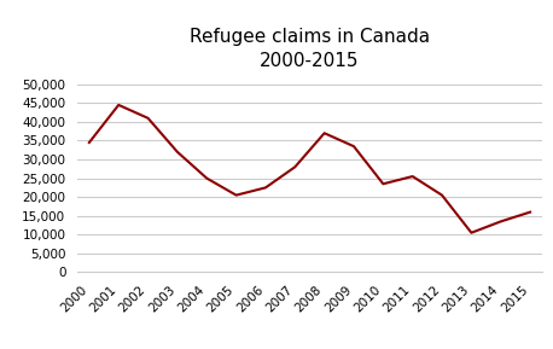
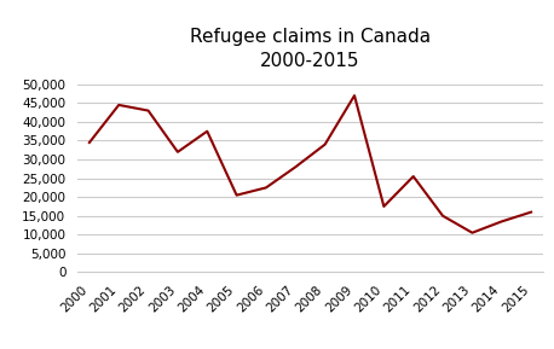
2002: 41,000 -> 43,000
2004: 25,000 -> 37,500
2008: 37,000 -> 34,000
2009: 33,500 -> 47,000
2010: 23,500 -> 17,500
2012: 20,500 -> 15,000
